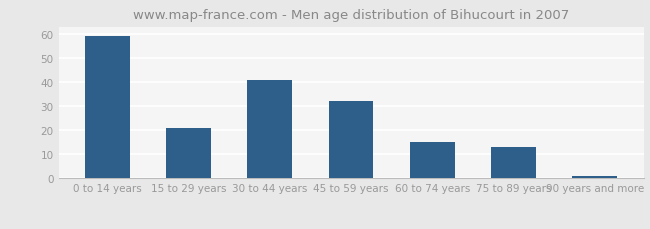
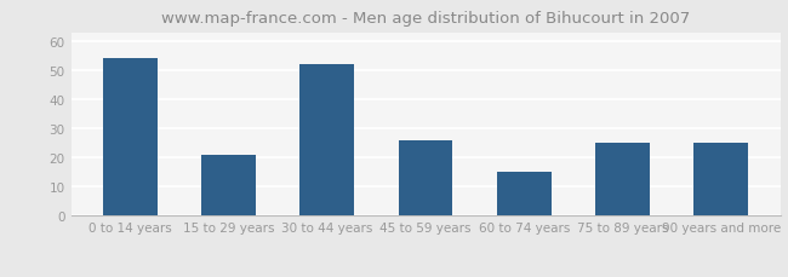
0 to 14 years: 59 -> 54
30 to 44 years: 41 -> 52
45 to 59 years: 32 -> 26
75 to 89 years: 13 -> 25
90 years and more: 1 -> 25
